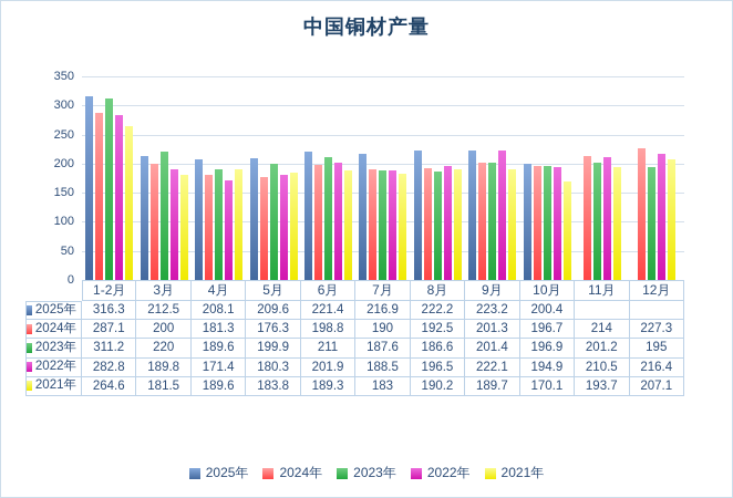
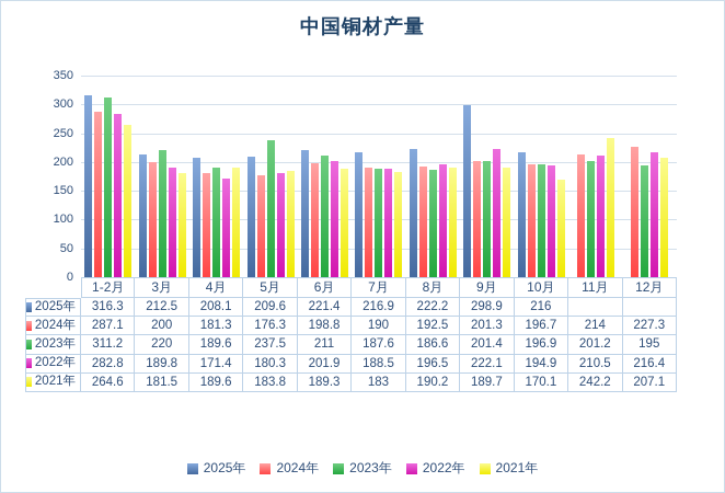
2023年/5月: 199.9 -> 237.5
2025年/9月: 223.2 -> 298.9
2025年/10月: 200.4 -> 216
2021年/11月: 193.7 -> 242.2
